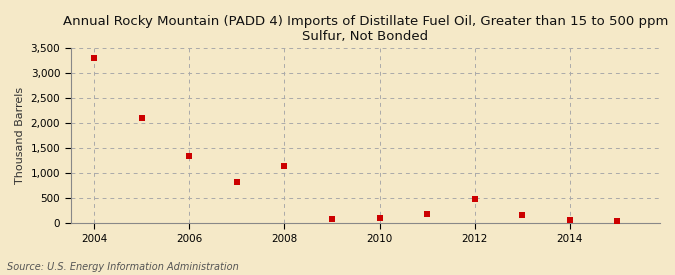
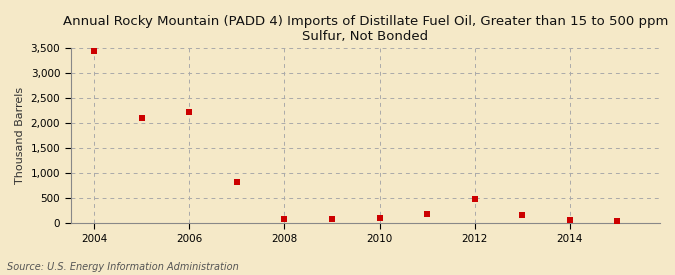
2004: 3,300 -> 3,450
2006: 1,350 -> 2,230
2008: 1,150 -> 80
